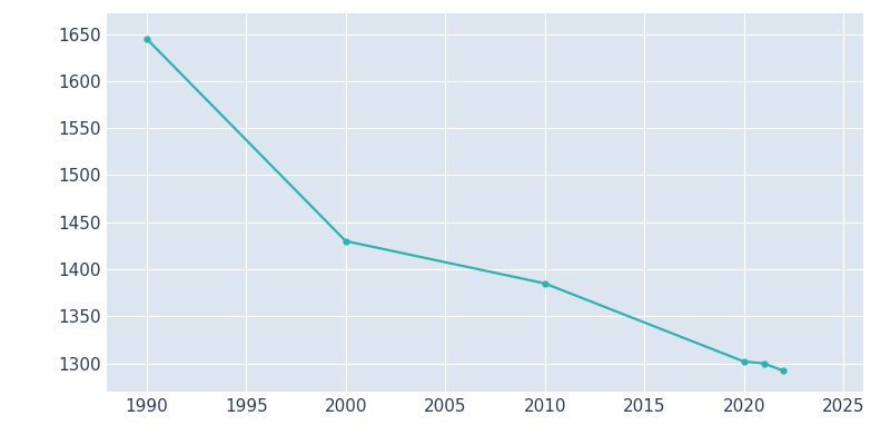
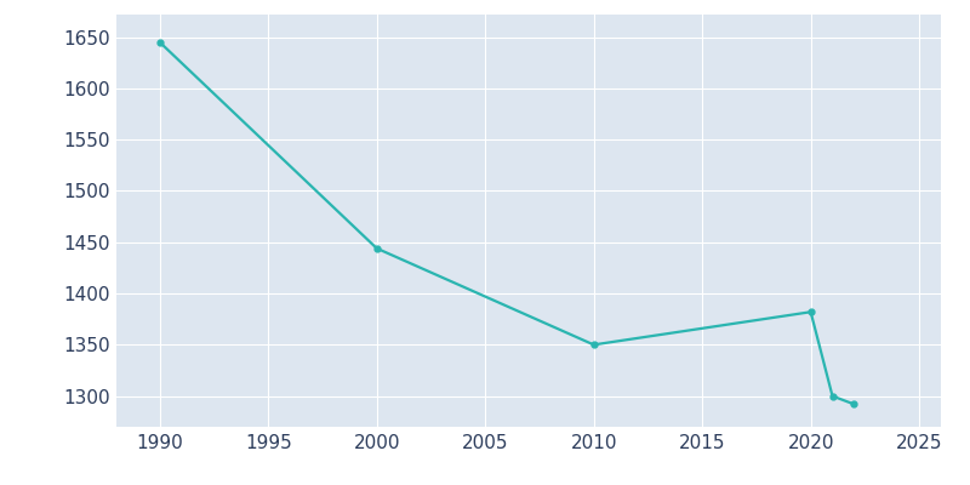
2000: 1430 -> 1444
2010: 1385 -> 1350
2020: 1302 -> 1382
